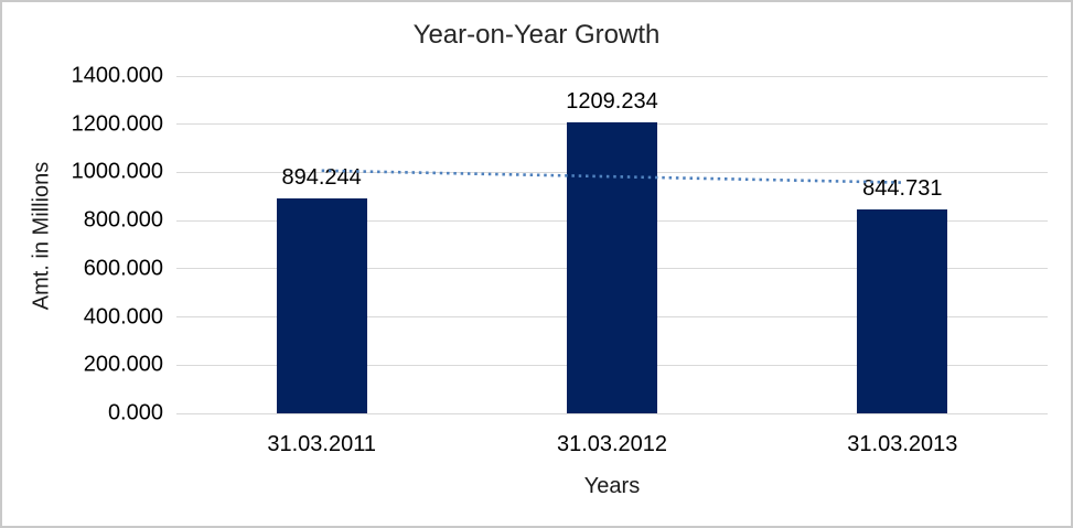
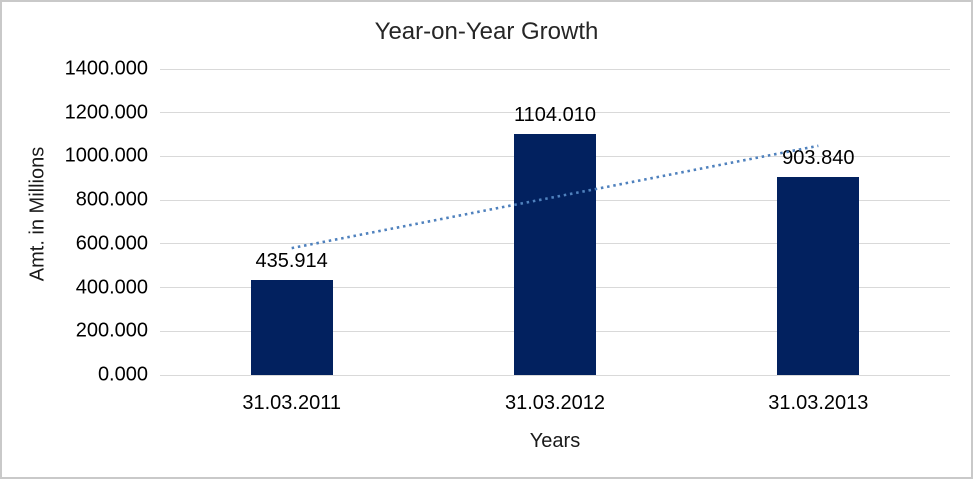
31.03.2011: 894.244 -> 435.914
31.03.2012: 1209.234 -> 1104.010
31.03.2013: 844.731 -> 903.840
